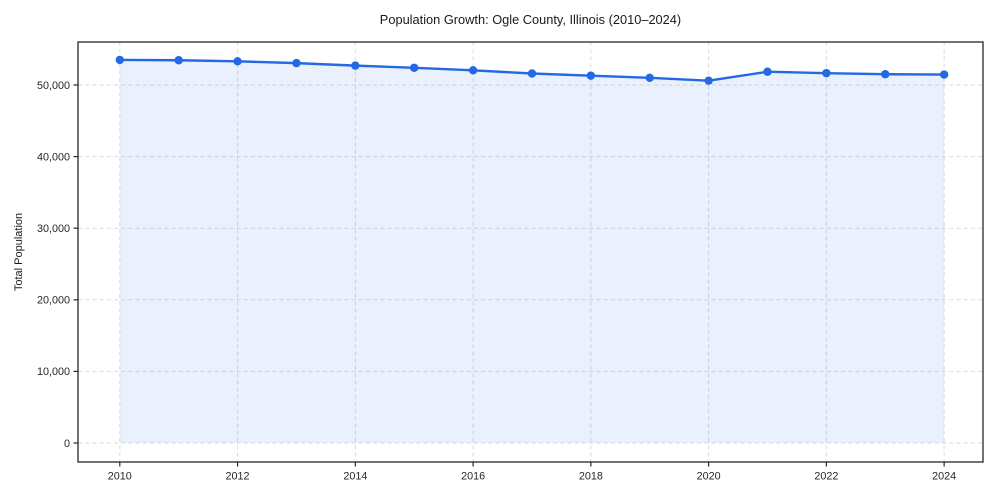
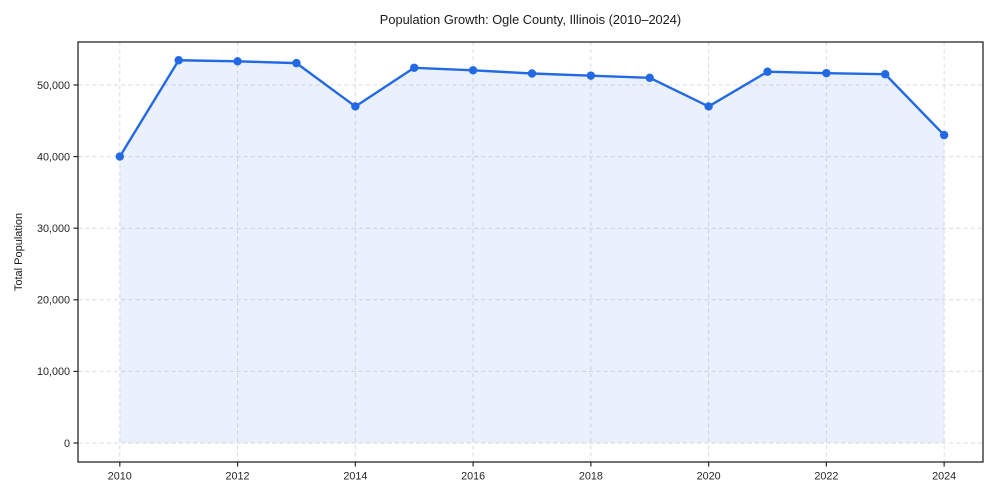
2010: 54000 -> 40000
2014: 53000 -> 47000
2020: 51000 -> 47000
2024: 51000 -> 43000
